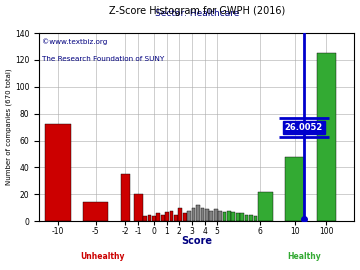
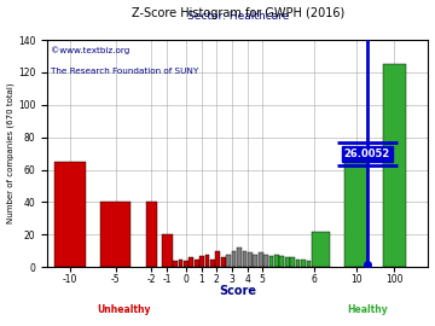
-10: 72 -> 65
-5: 14 -> 40
-2: 35 -> 40
10: 48 -> 65
